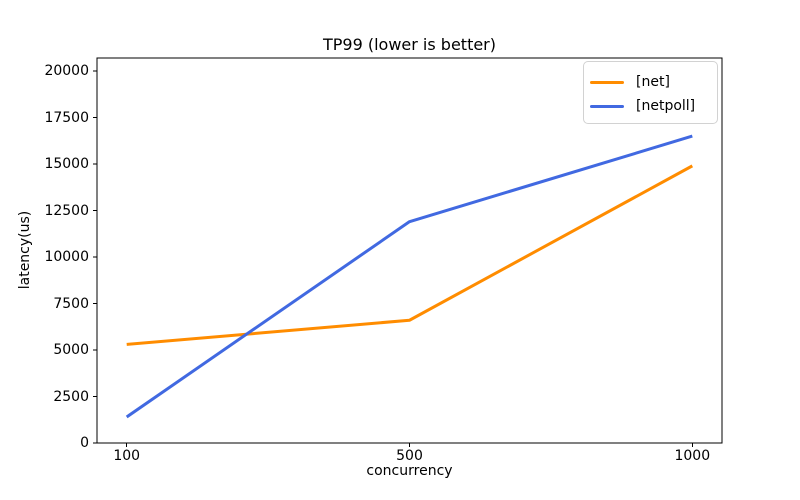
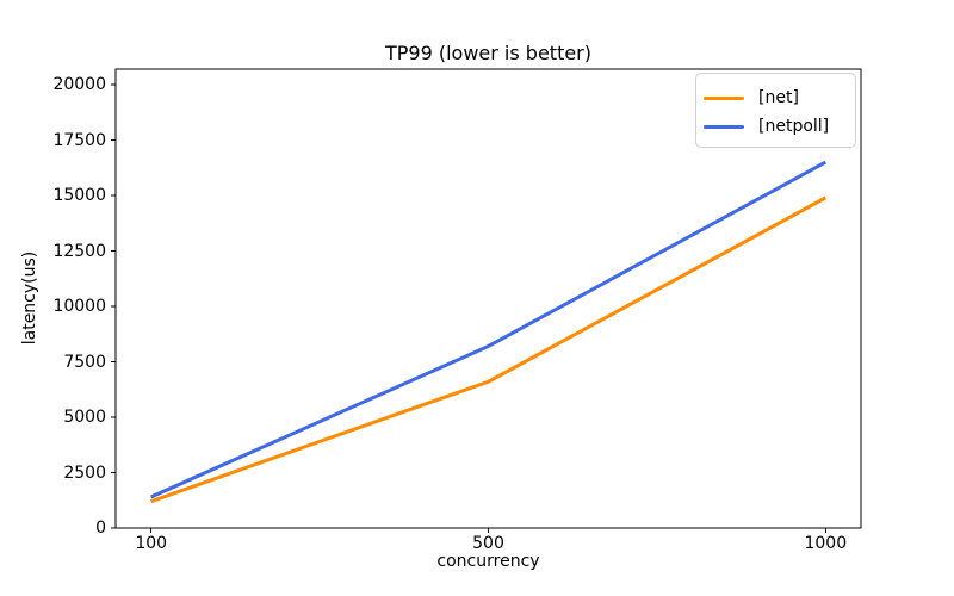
[net]/100: 5300 -> 1200
[netpoll]/500: 11900 -> 8200
